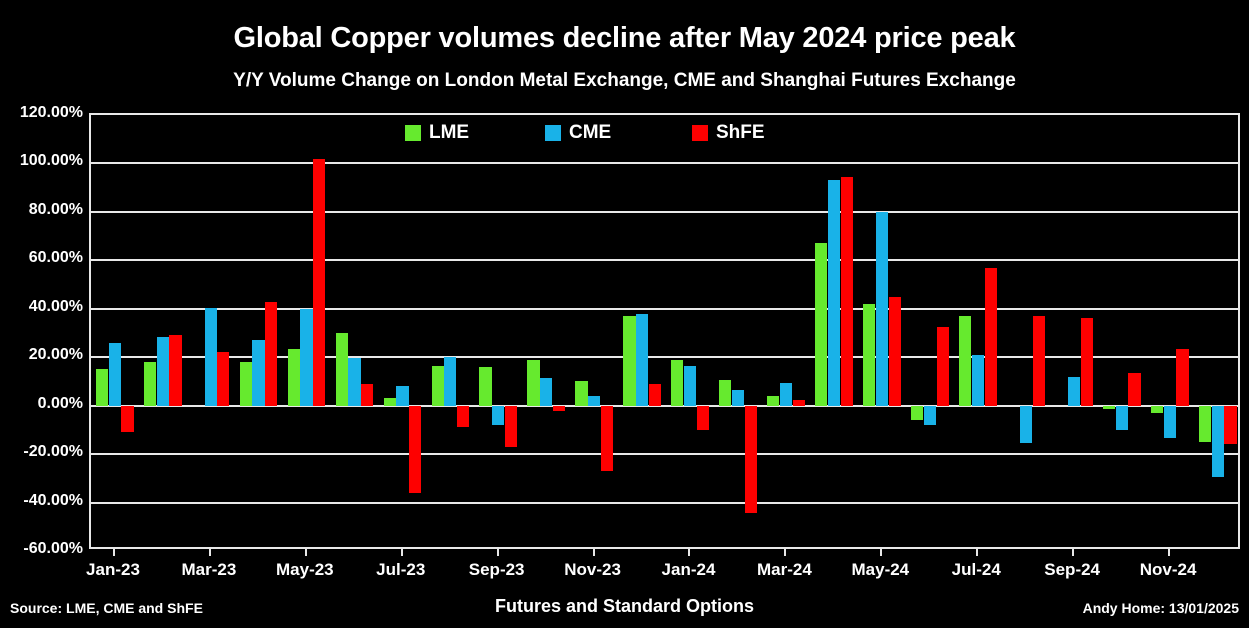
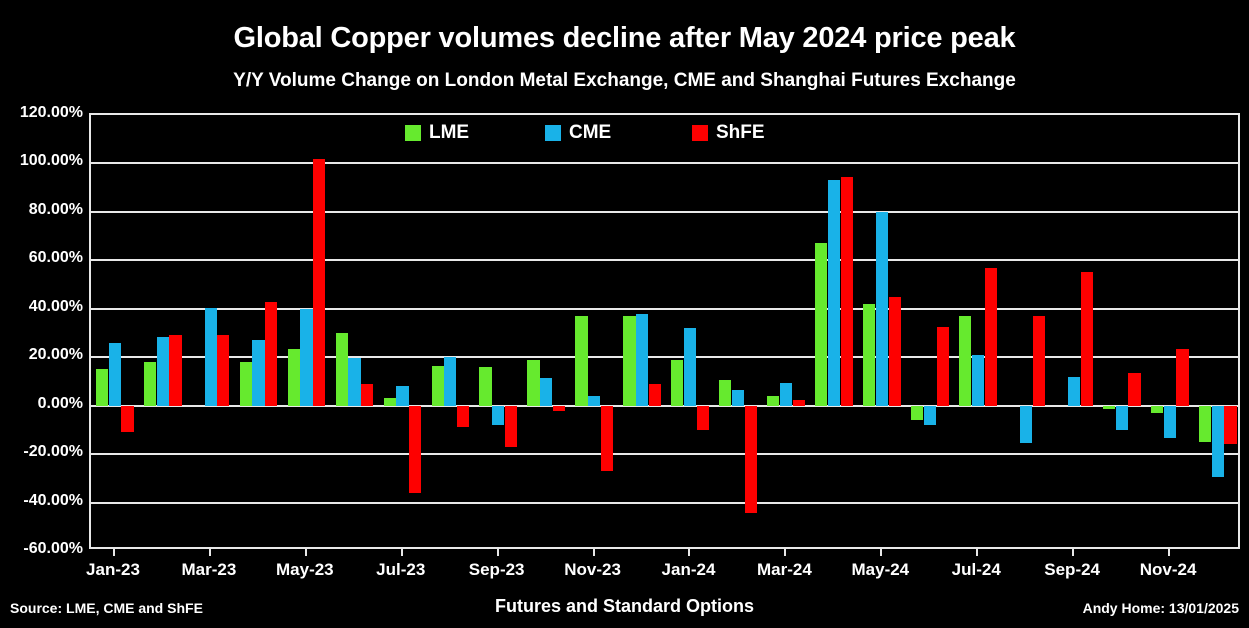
ShFE/Mar-23: 22% -> 29%
LME/Nov-23: 10% -> 37%
CME/Jan-24: 16% -> 32%
ShFE/Sep-24: 36% -> 55%
